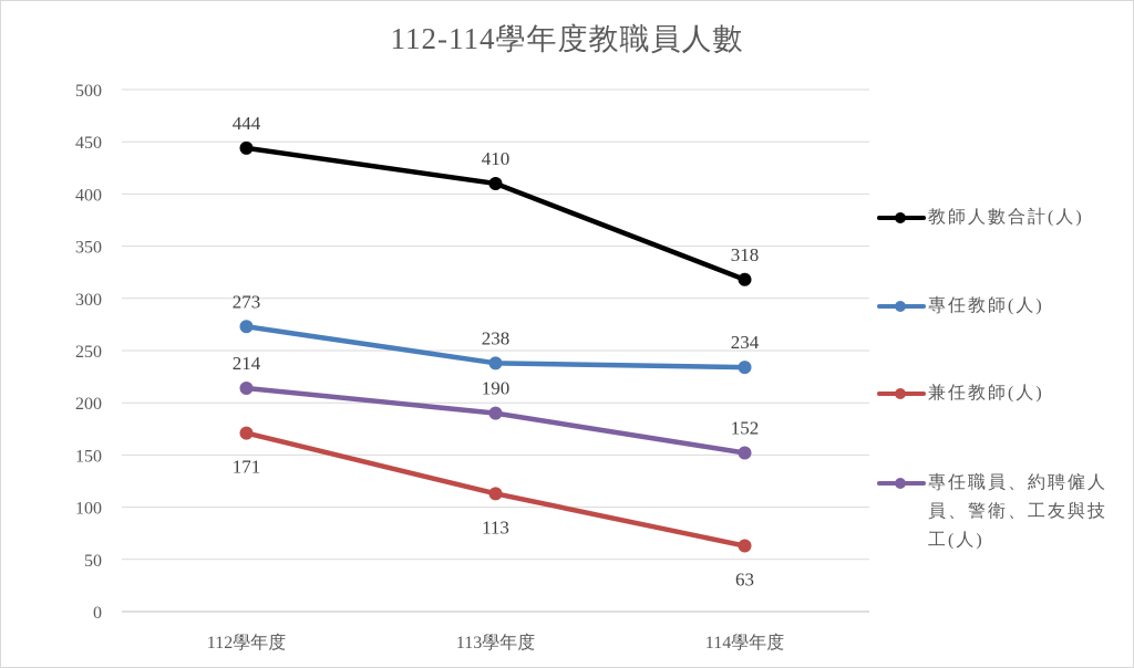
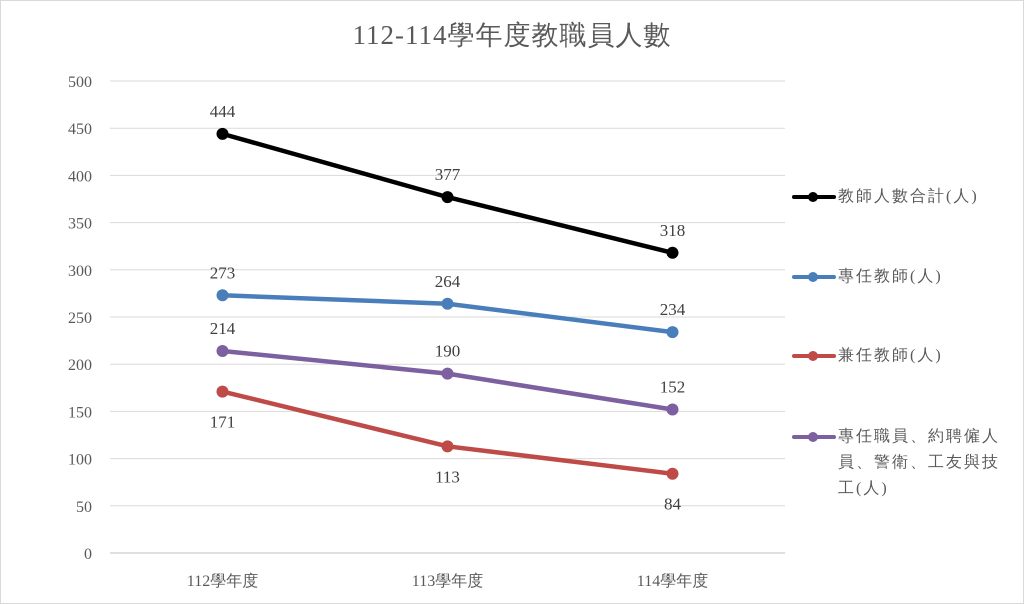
教師人數合計(人)/113學年度: 410 -> 377
專任教師(人)/113學年度: 238 -> 264
兼任教師(人)/114學年度: 63 -> 84
